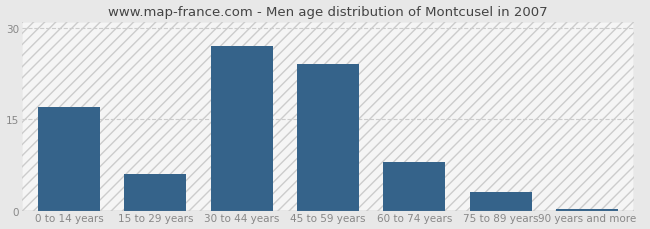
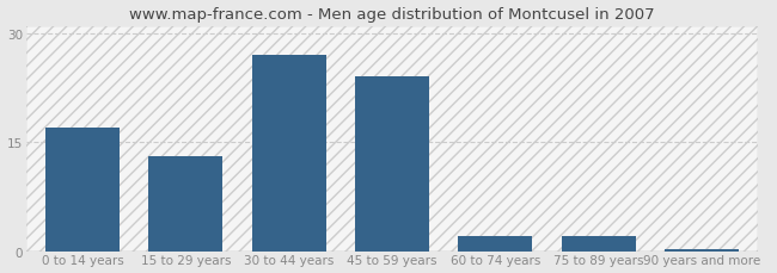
15 to 29 years: 6.0 -> 13.0
60 to 74 years: 8.0 -> 2.0
75 to 89 years: 3.0 -> 2.0
